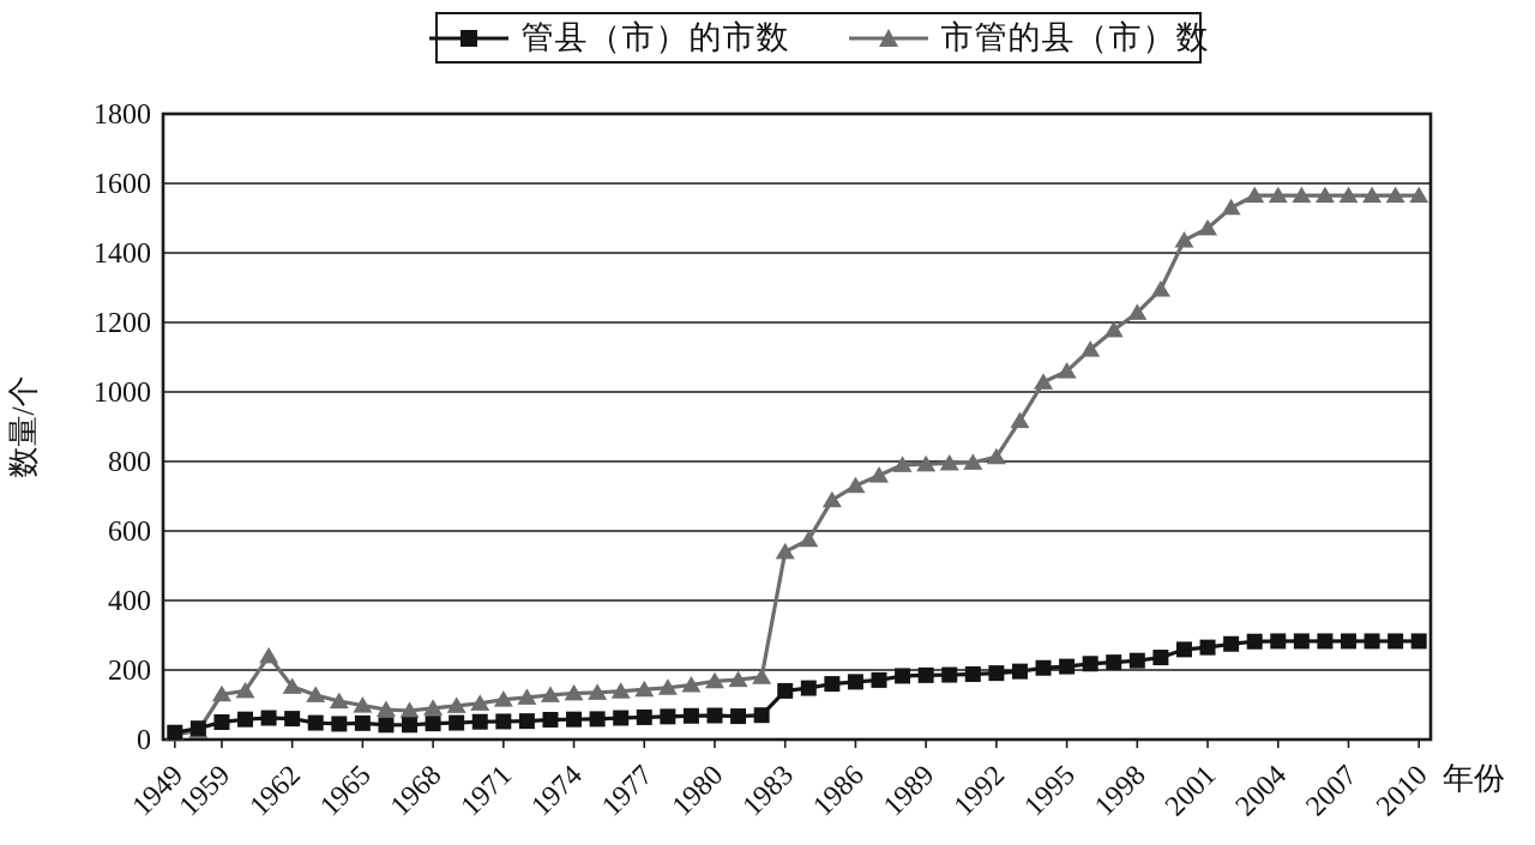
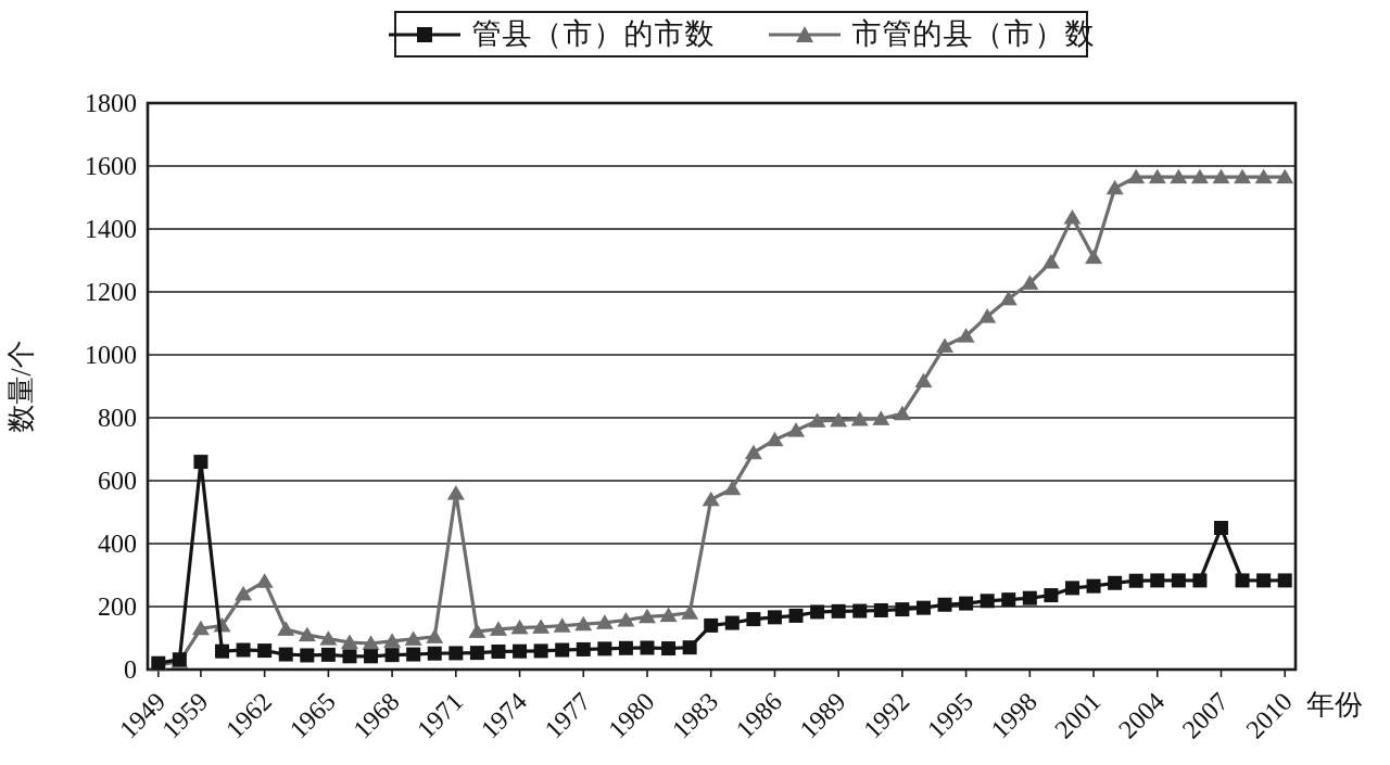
管县（市）的市数/1959: 50 -> 660
市管的县（市）数/1962: 150 -> 280
市管的县（市）数/1971: 120 -> 560
市管的县（市）数/2001: 1470 -> 1310
管县（市）的市数/2007: 280 -> 450
